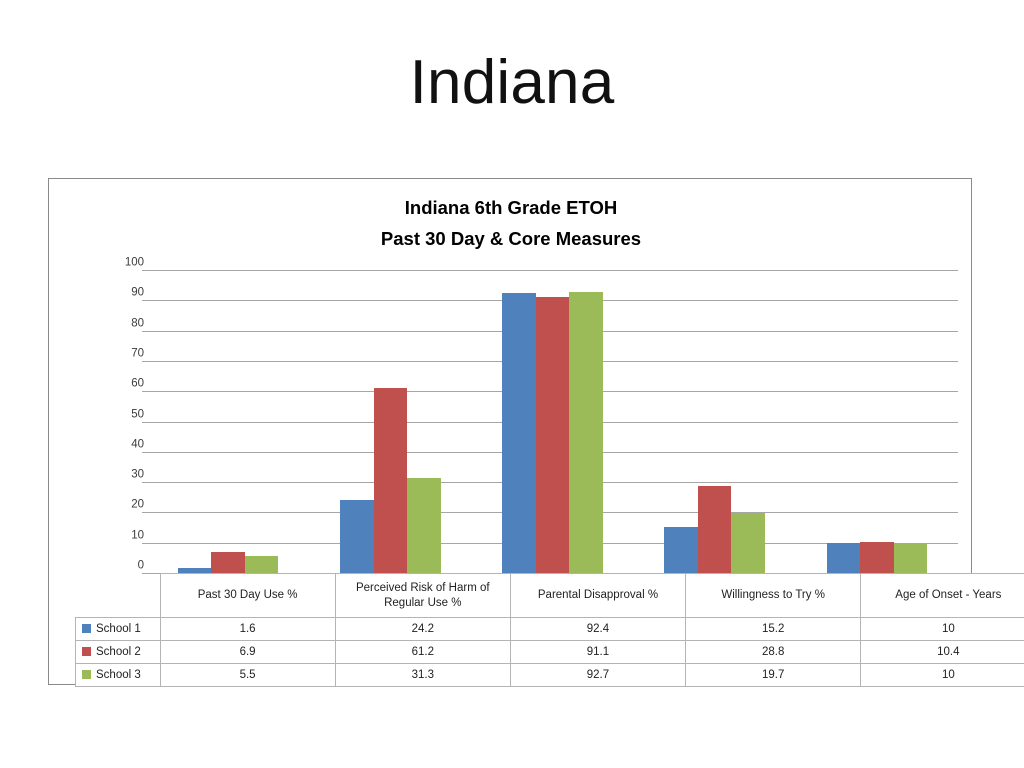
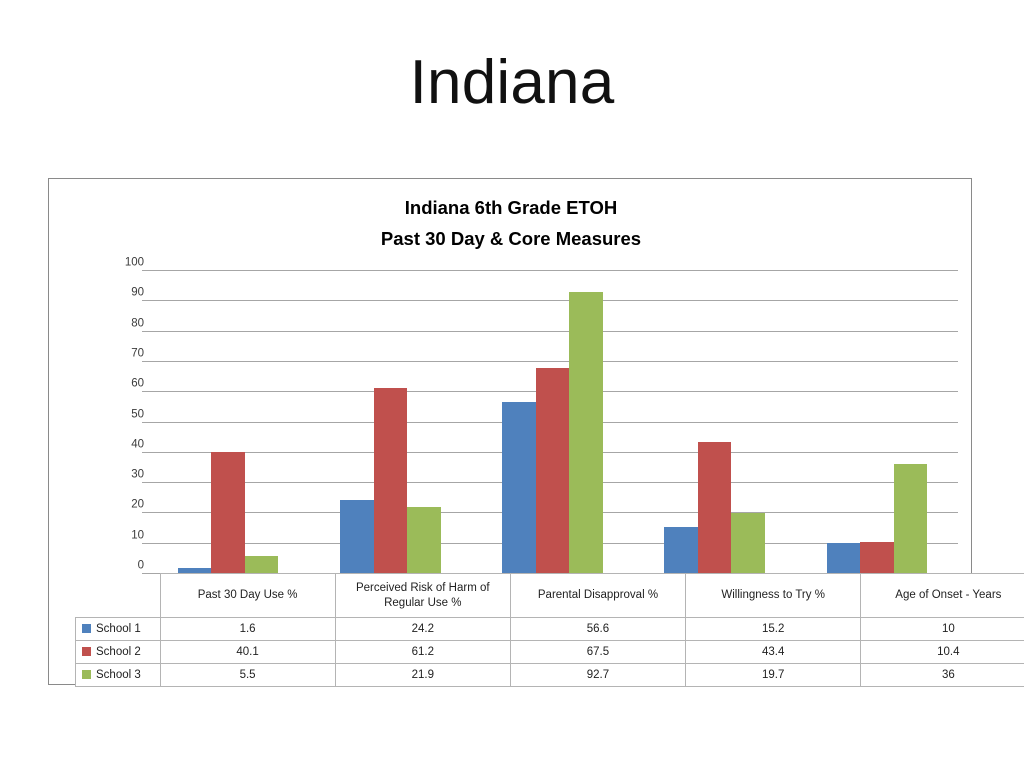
School 2/Past 30 Day Use %: 6.9 -> 40.1
School 3/Perceived Risk of Harm of Regular Use %: 31.3 -> 21.9
School 1/Parental Disapproval %: 92.4 -> 56.6
School 2/Parental Disapproval %: 91.1 -> 67.5
School 2/Willingness to Try %: 28.8 -> 43.4
School 3/Age of Onset - Years: 10 -> 36
